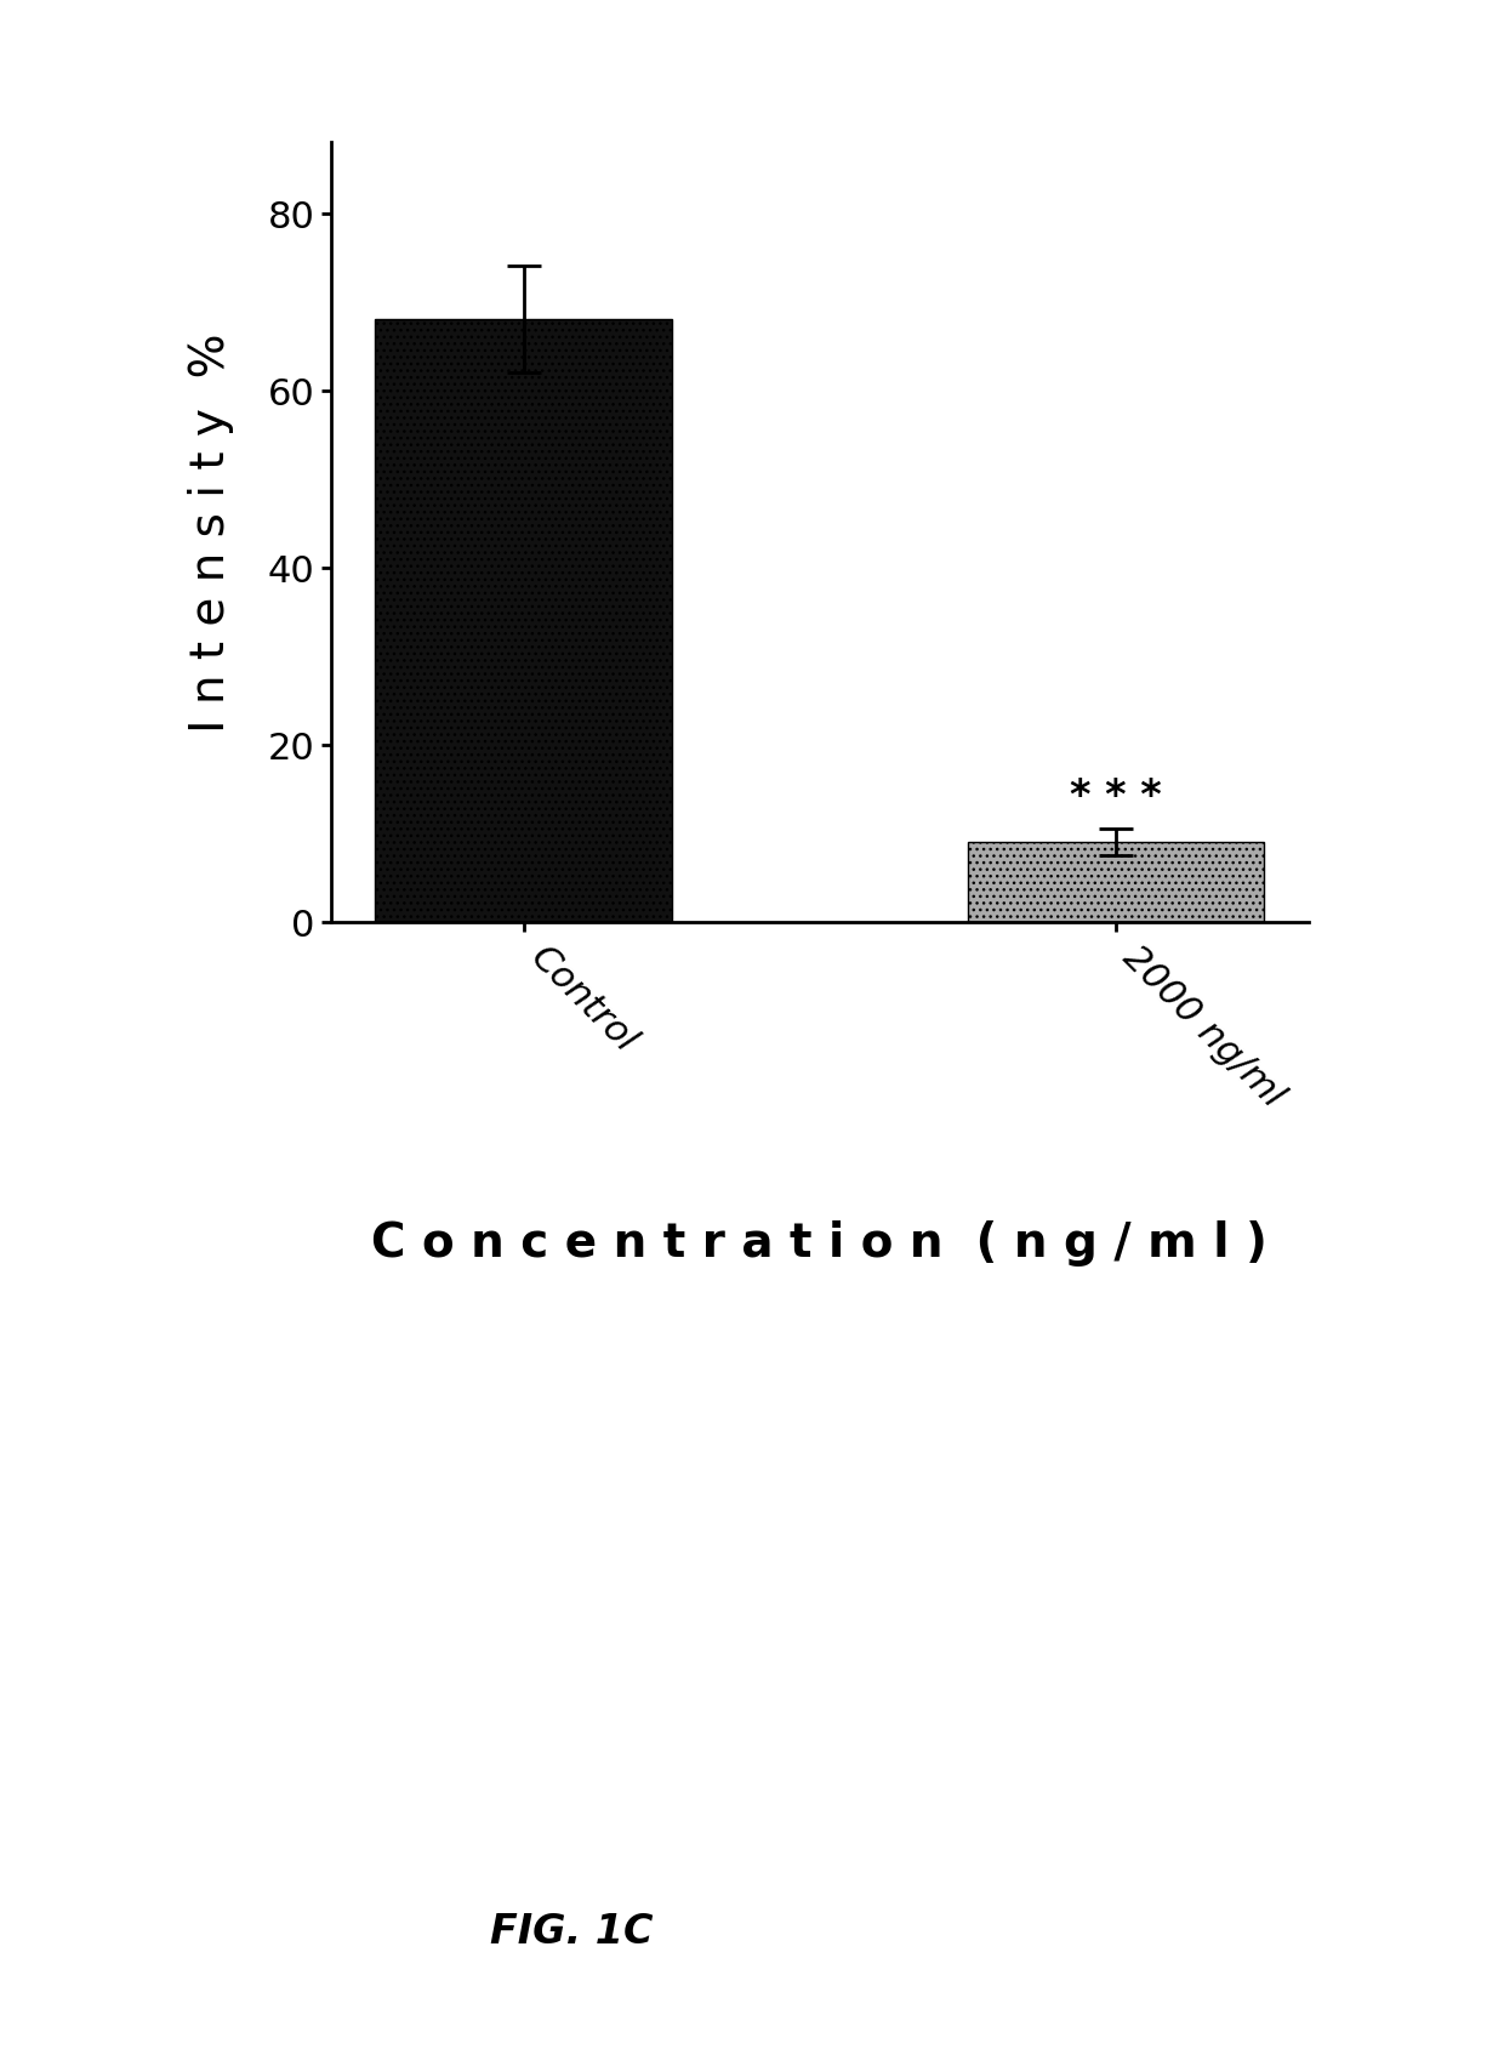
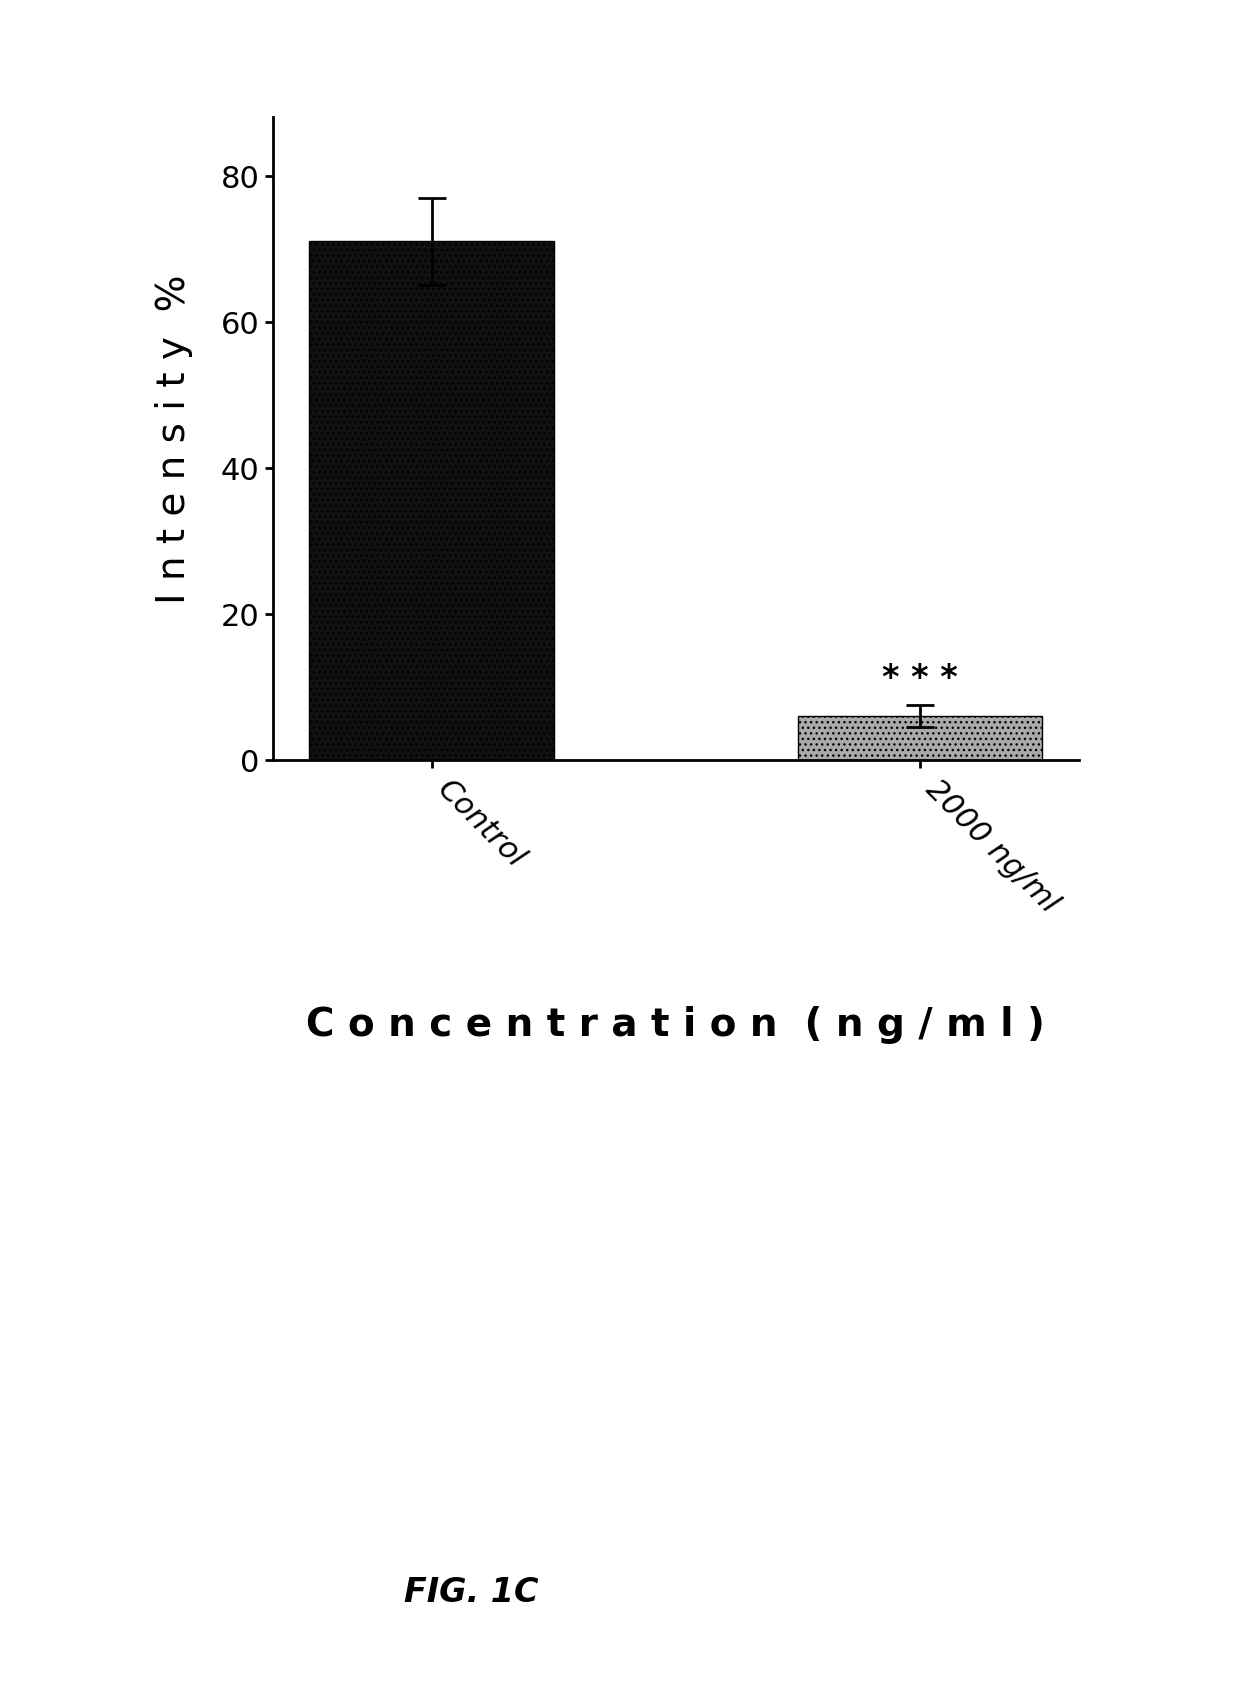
Control: 68 -> 71
2000 ng/ml: 9 -> 6
